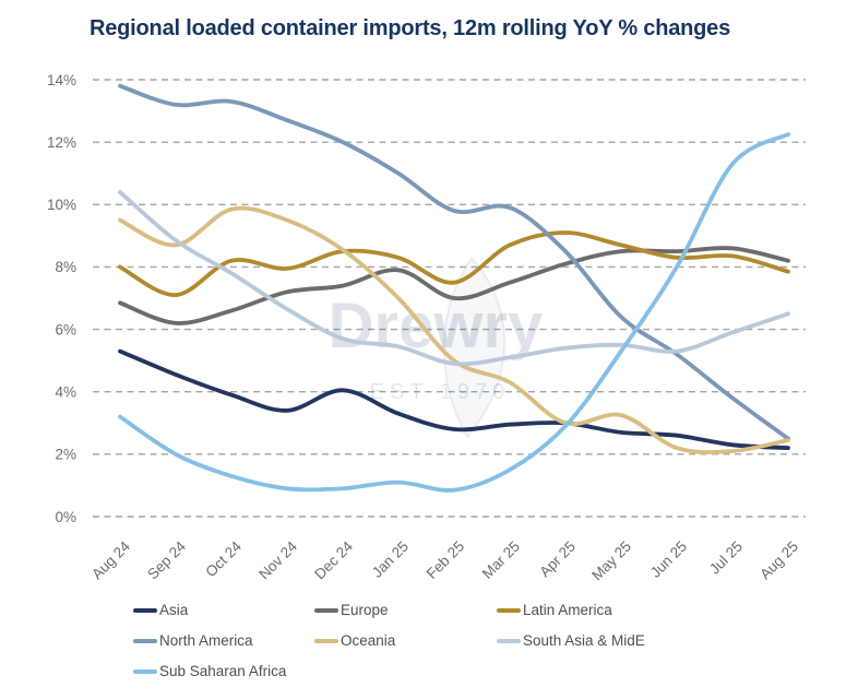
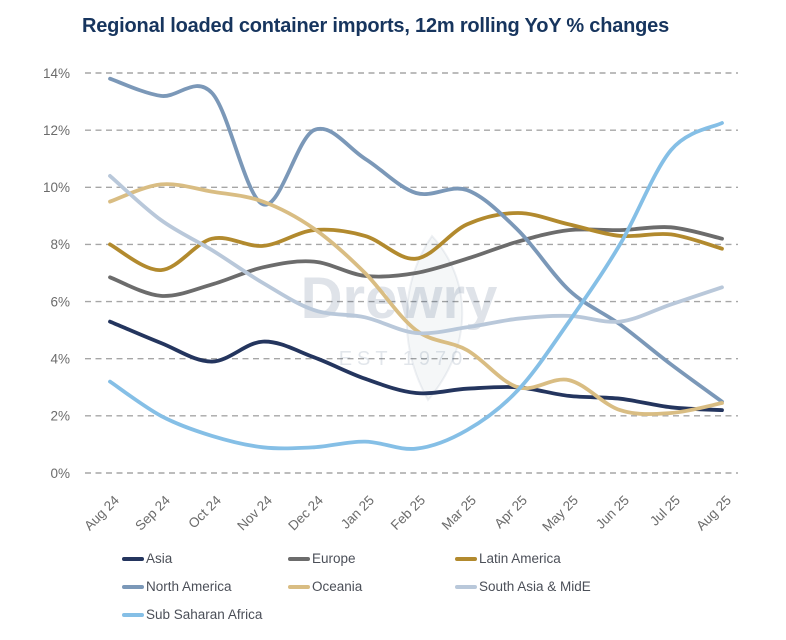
Oceania/Sep 24: 8.7% -> 10.1%
Asia/Nov 24: 3.4% -> 4.6%
North America/Nov 24: 12.7% -> 9.4%
Europe/Jan 25: 7.9% -> 6.9%
